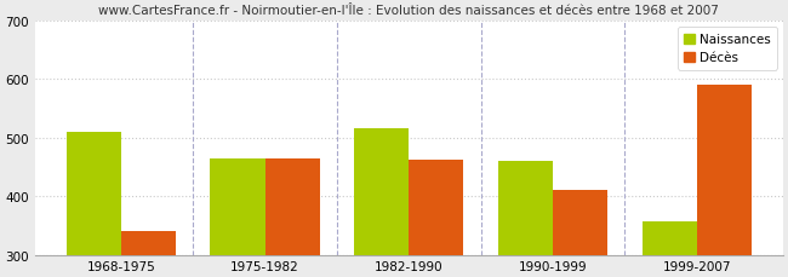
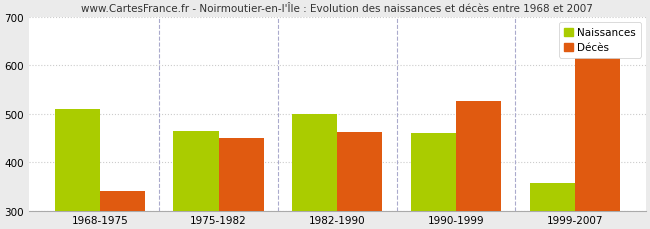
Décès/1975-1982: 465 -> 449
Naissances/1982-1990: 515 -> 499
Décès/1990-1999: 410 -> 526
Décès/1999-2007: 590 -> 622
